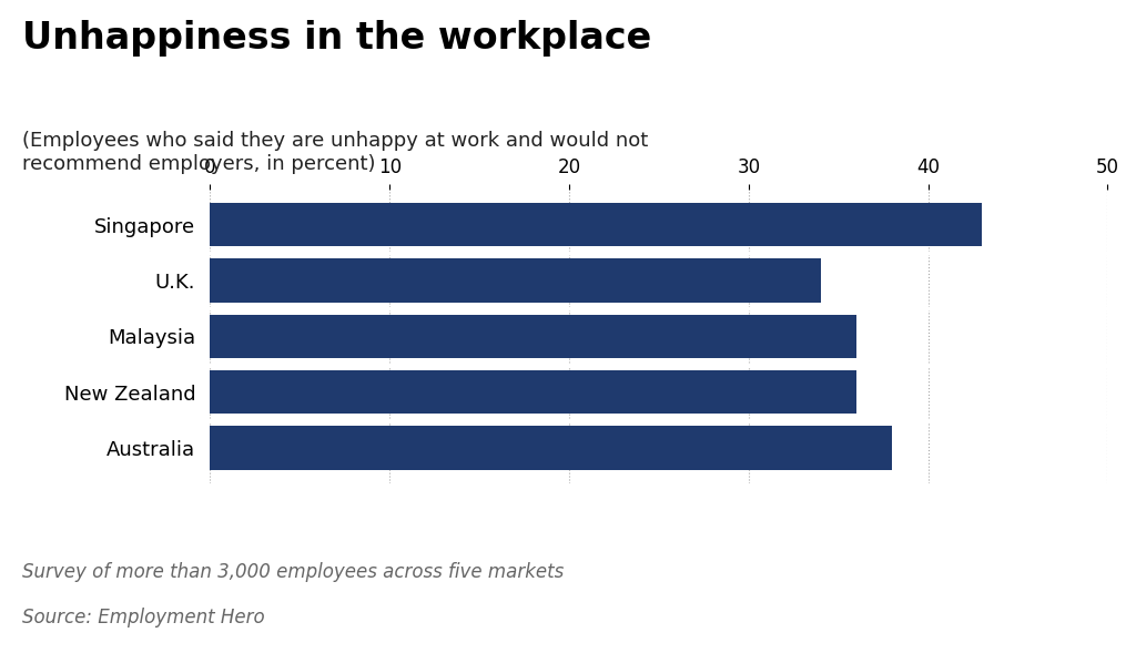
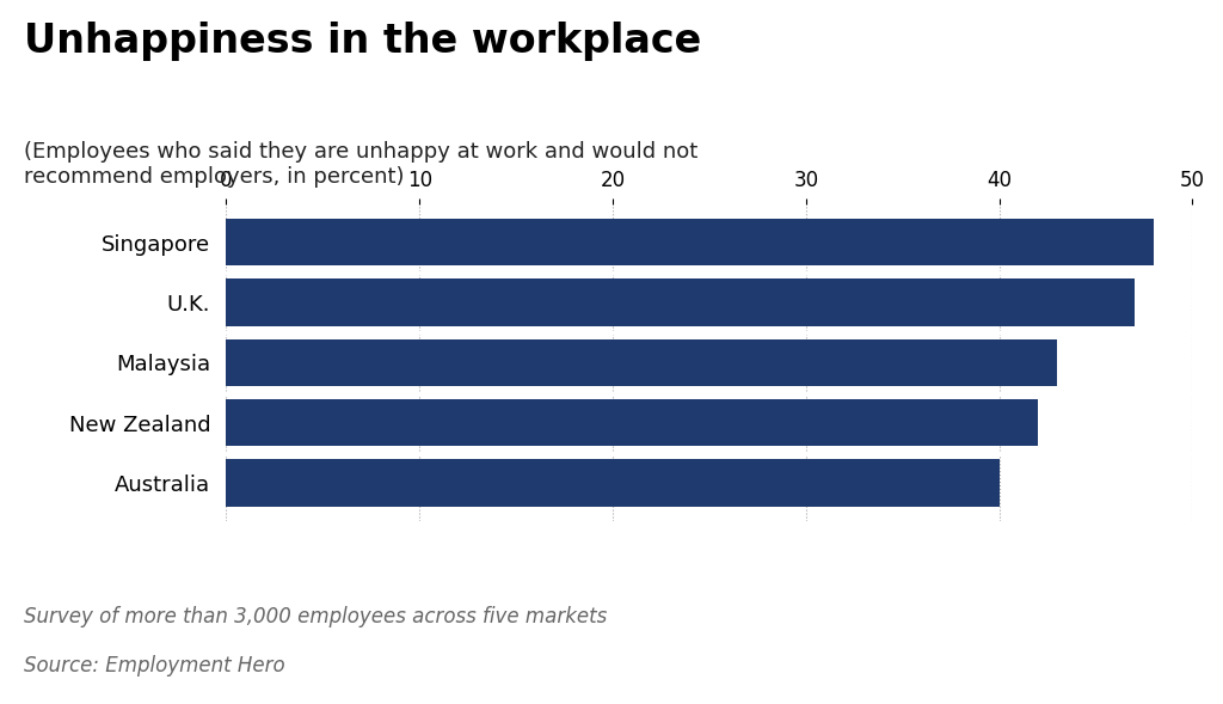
Singapore: 43 -> 48
U.K.: 34 -> 47
Malaysia: 36 -> 43
New Zealand: 36 -> 42
Australia: 38 -> 40
